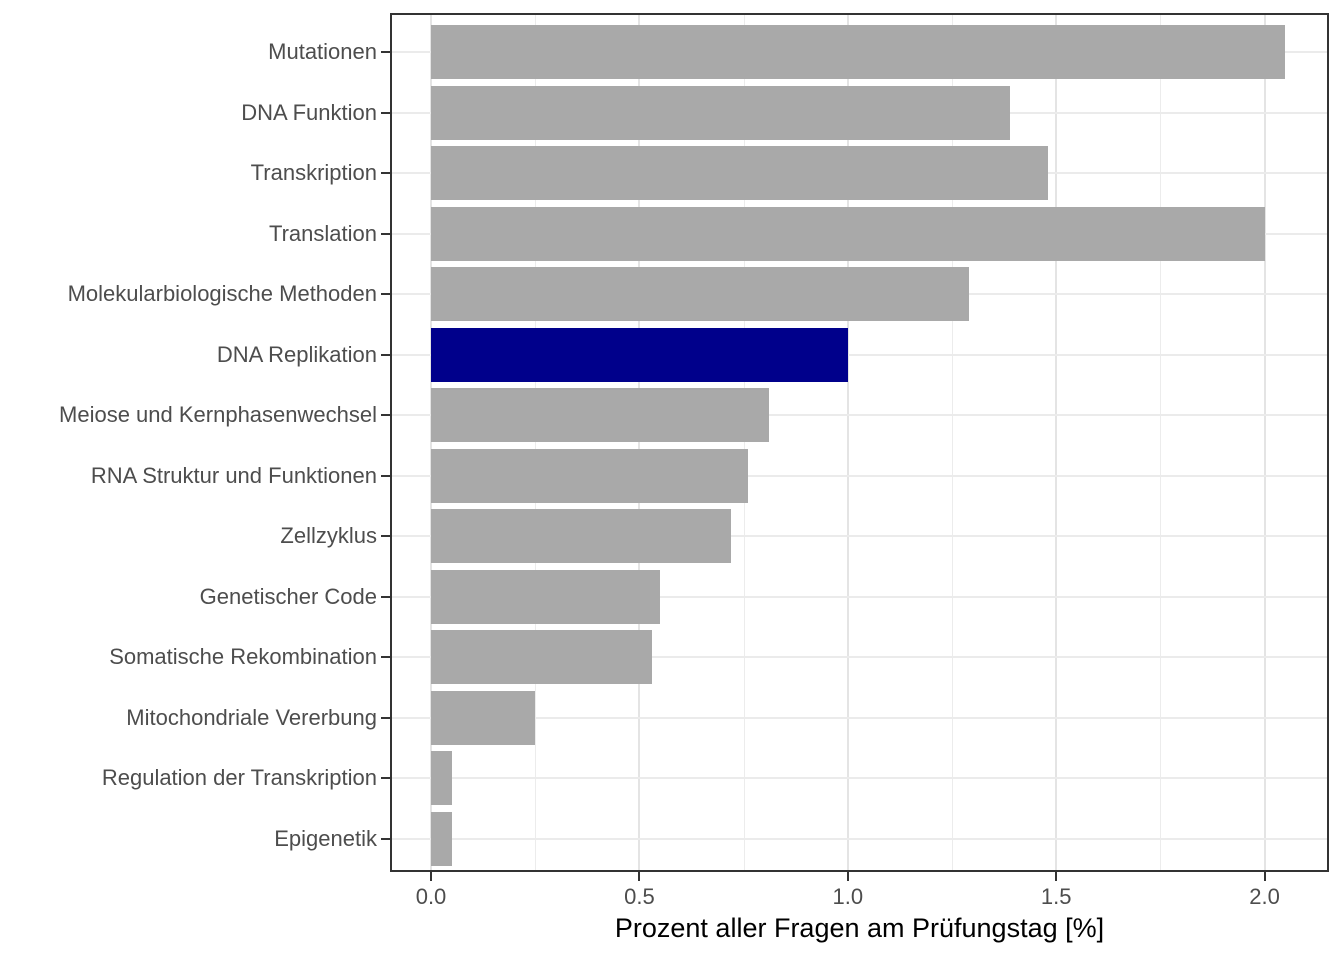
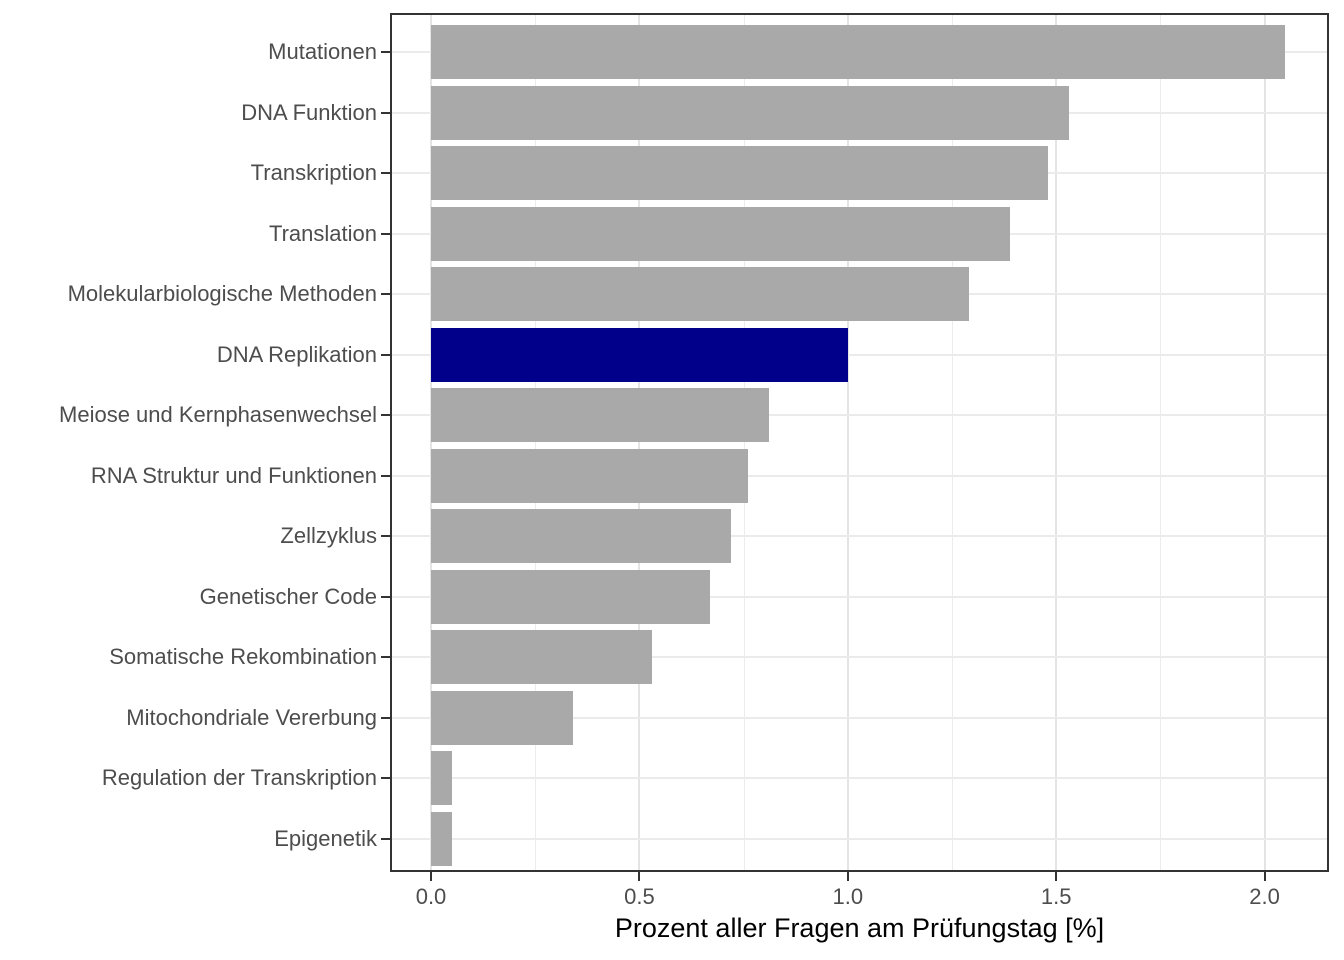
DNA Funktion: 1.39 -> 1.53
Translation: 2.00 -> 1.39
Genetischer Code: 0.55 -> 0.67
Mitochondriale Vererbung: 0.25 -> 0.34
